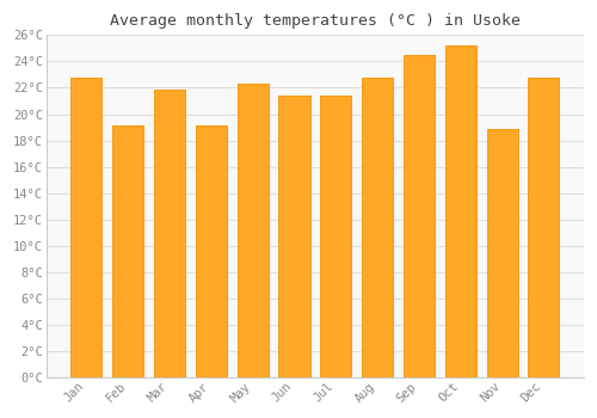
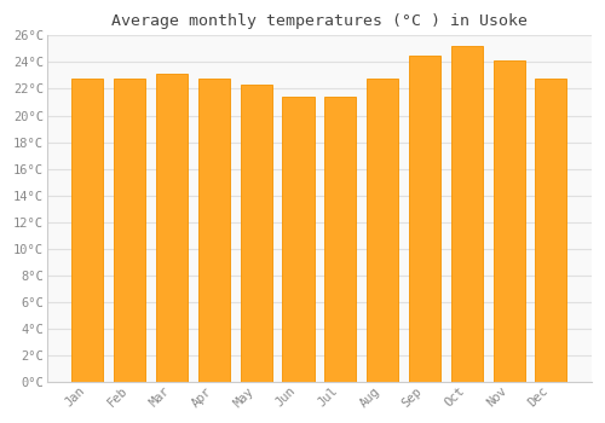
Feb: 19.1°C -> 22.8°C
Mar: 21.9°C -> 23.1°C
Apr: 19.1°C -> 22.8°C
Nov: 18.9°C -> 24.1°C
